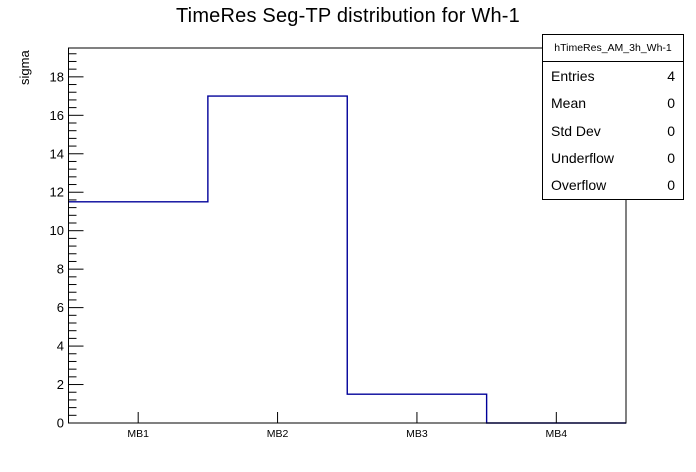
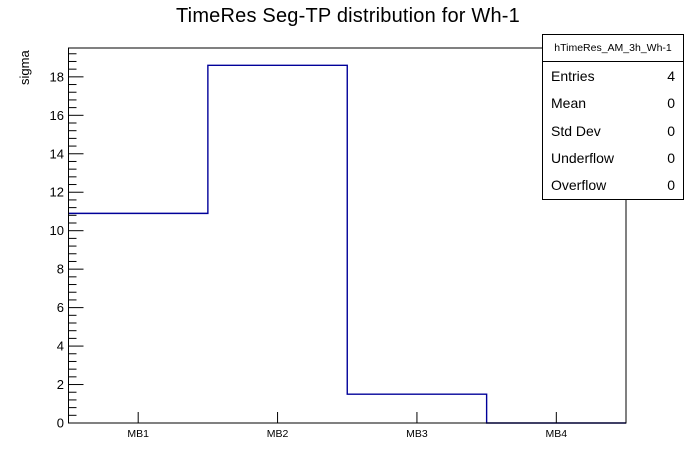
MB1: 11.5 -> 10.9
MB2: 17.0 -> 18.6
